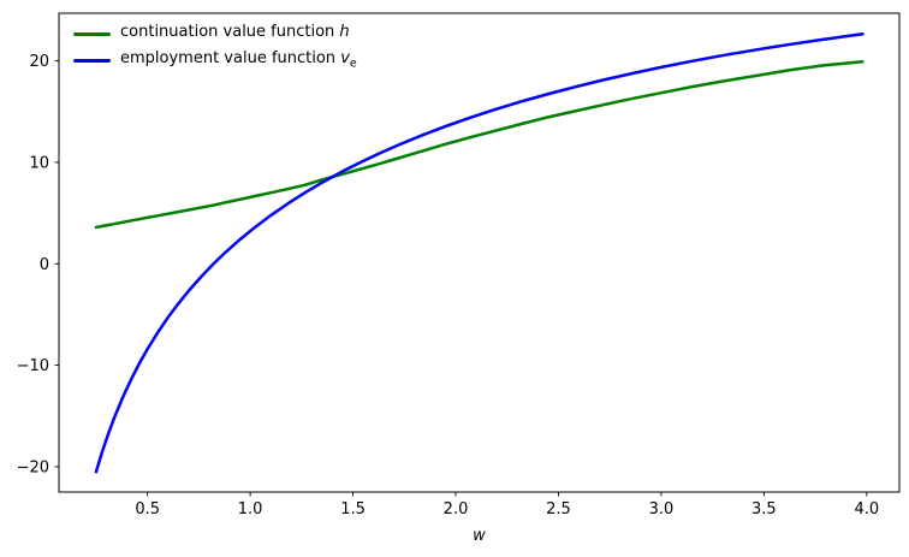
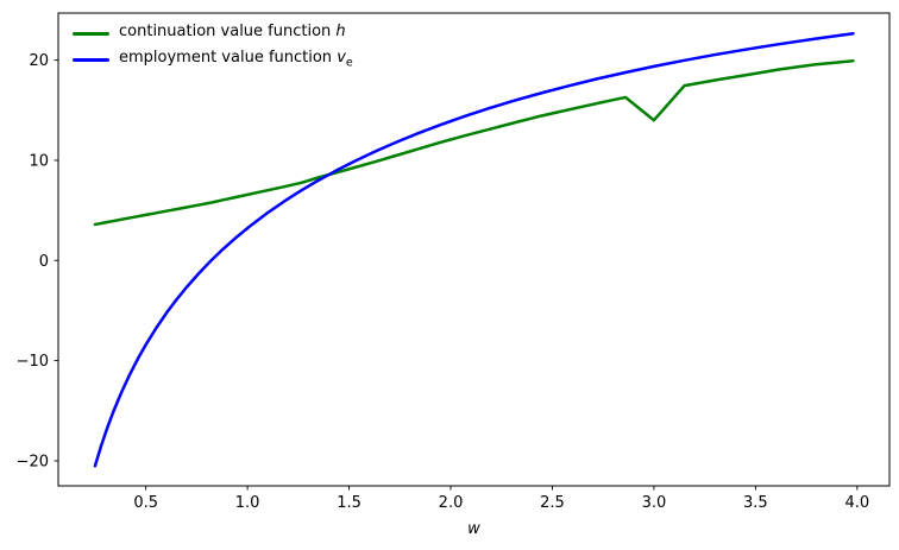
continuation value function h/3.0: 17 -> 14
